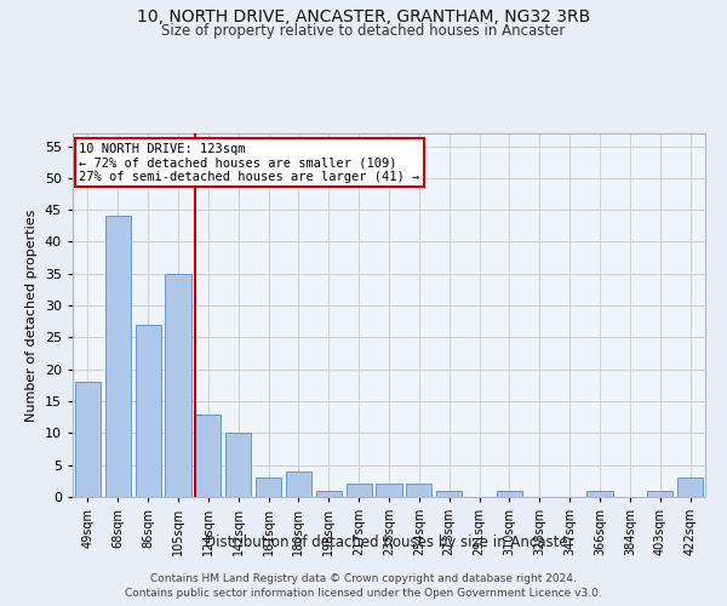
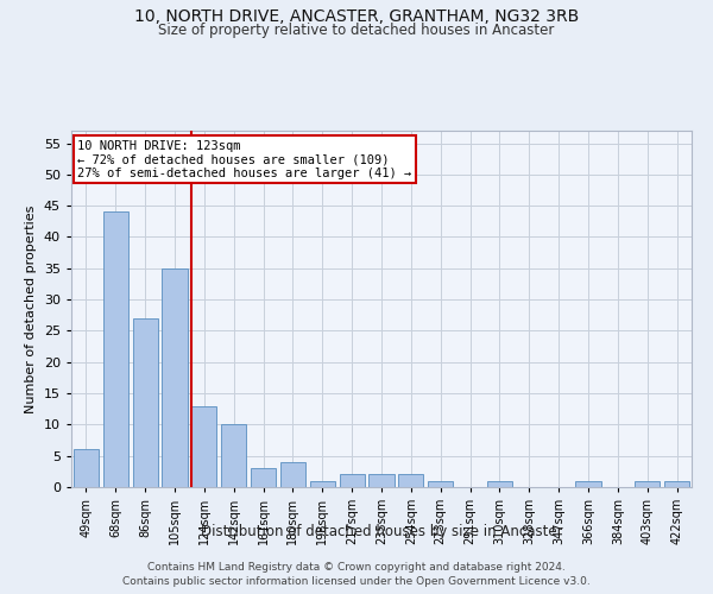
49sqm: 18 -> 6
422sqm: 3 -> 1
